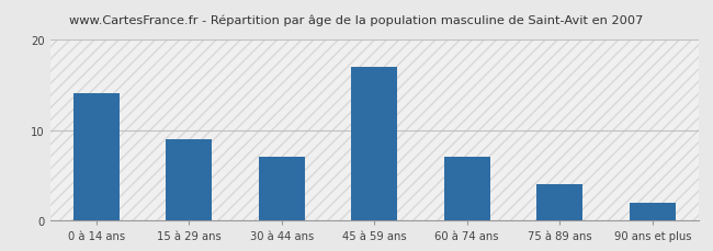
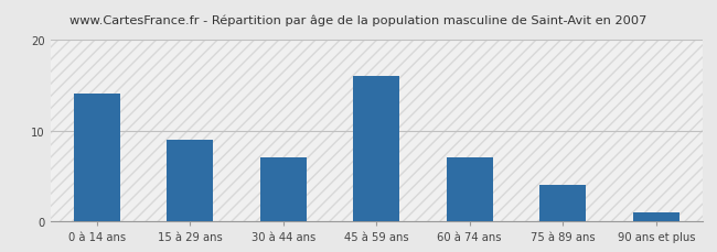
45 à 59 ans: 17 -> 16
90 ans et plus: 2 -> 1
